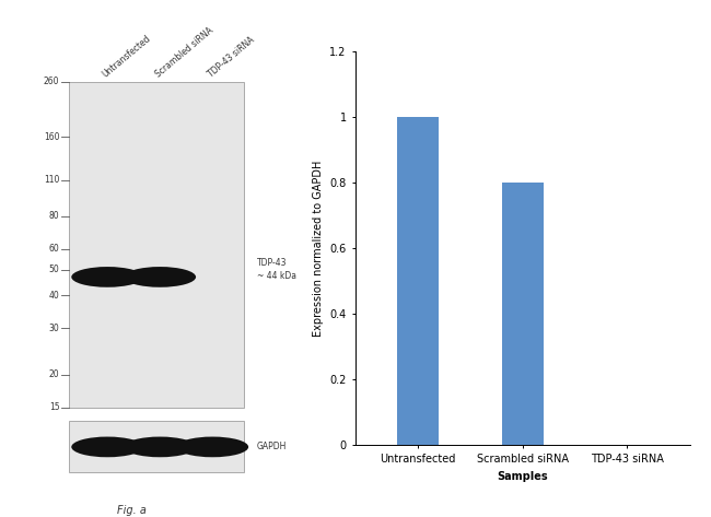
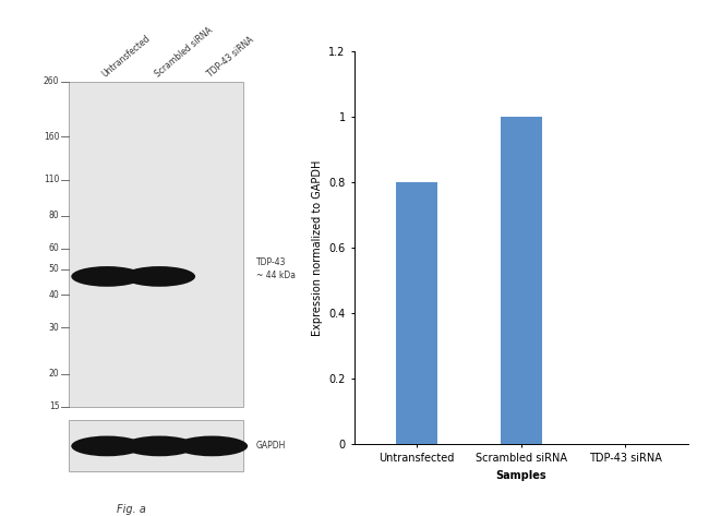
Untransfected: 1.0 -> 0.8
Scrambled siRNA: 0.8 -> 1.0
